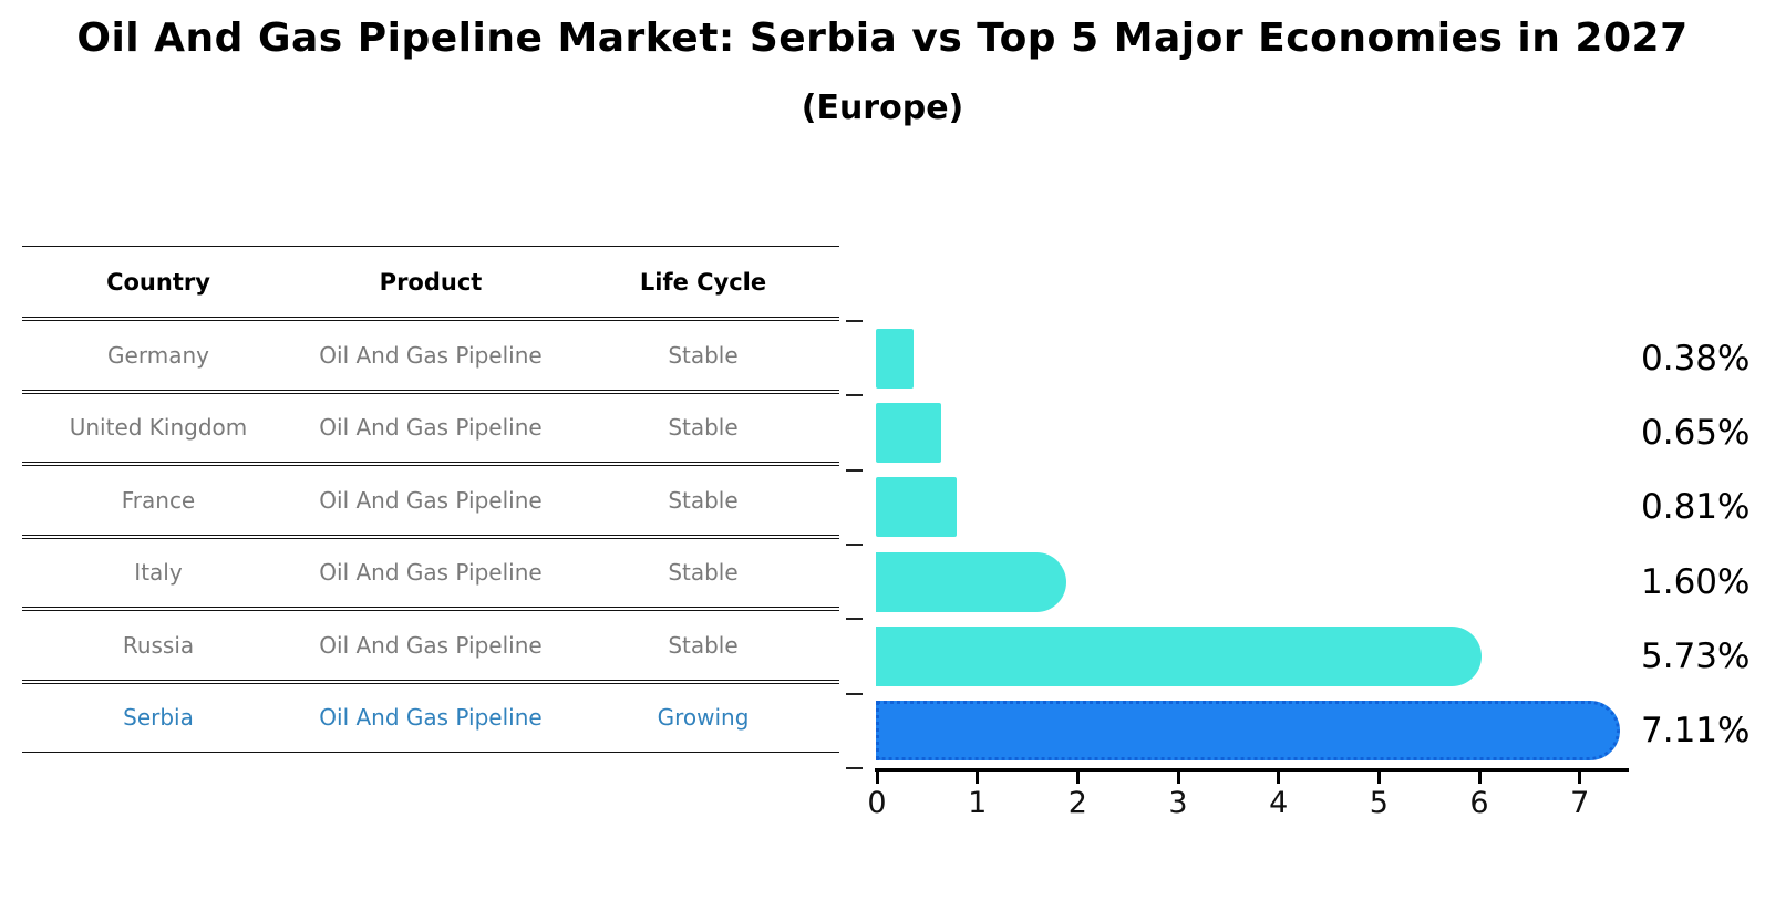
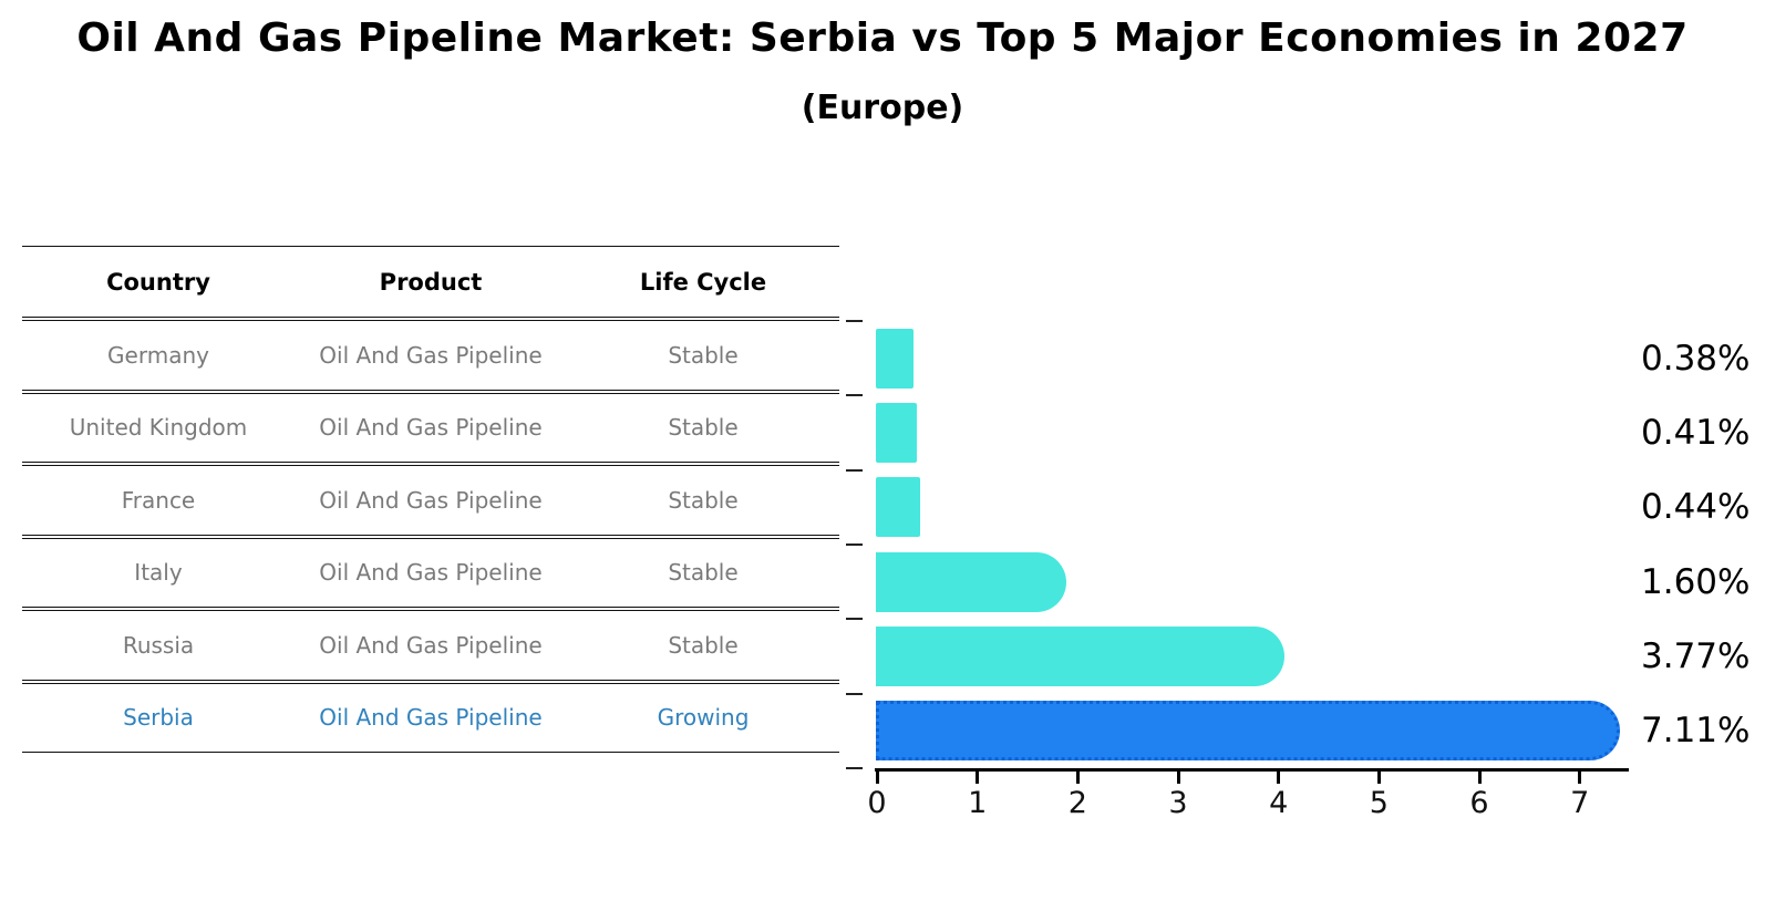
United Kingdom: 0.65% -> 0.41%
France: 0.81% -> 0.44%
Russia: 5.73% -> 3.77%
